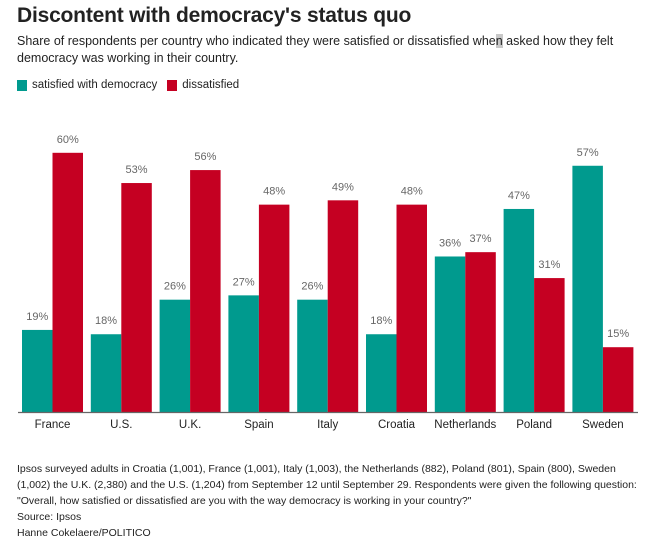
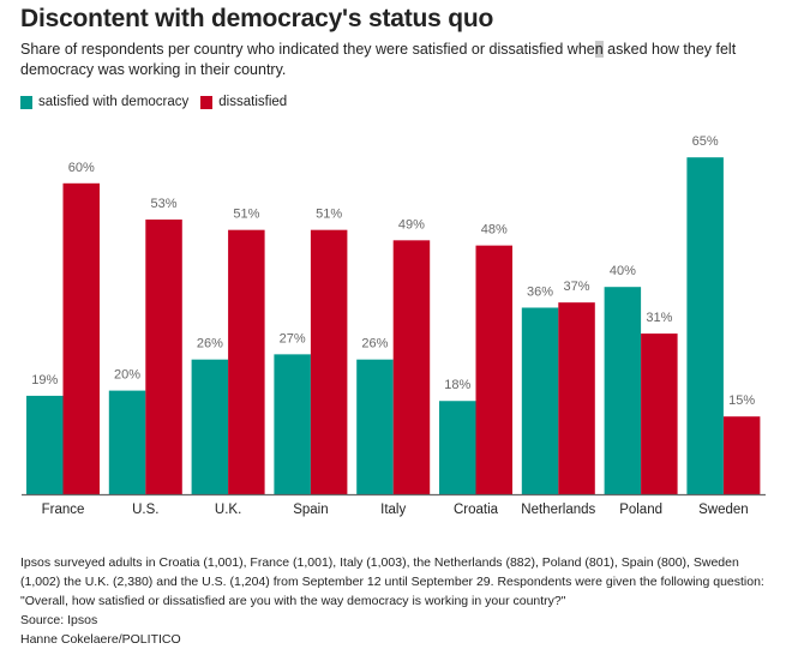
satisfied with democracy/U.S.: 18% -> 20%
dissatisfied/U.K.: 56% -> 51%
dissatisfied/Spain: 48% -> 51%
satisfied with democracy/Poland: 47% -> 40%
satisfied with democracy/Sweden: 57% -> 65%
